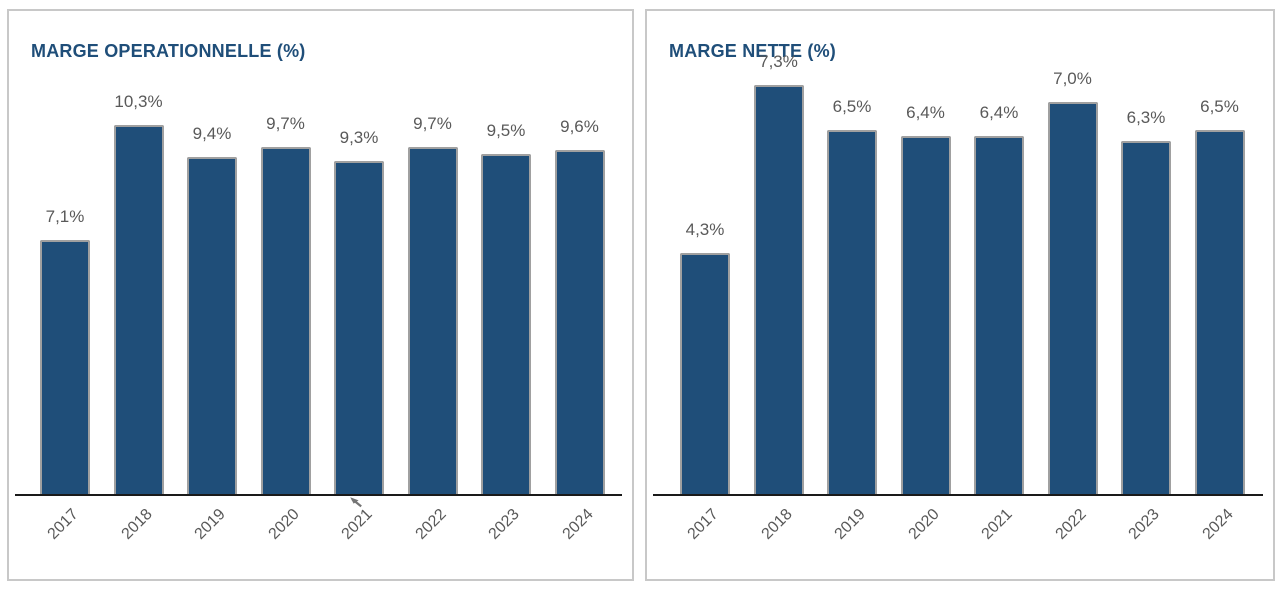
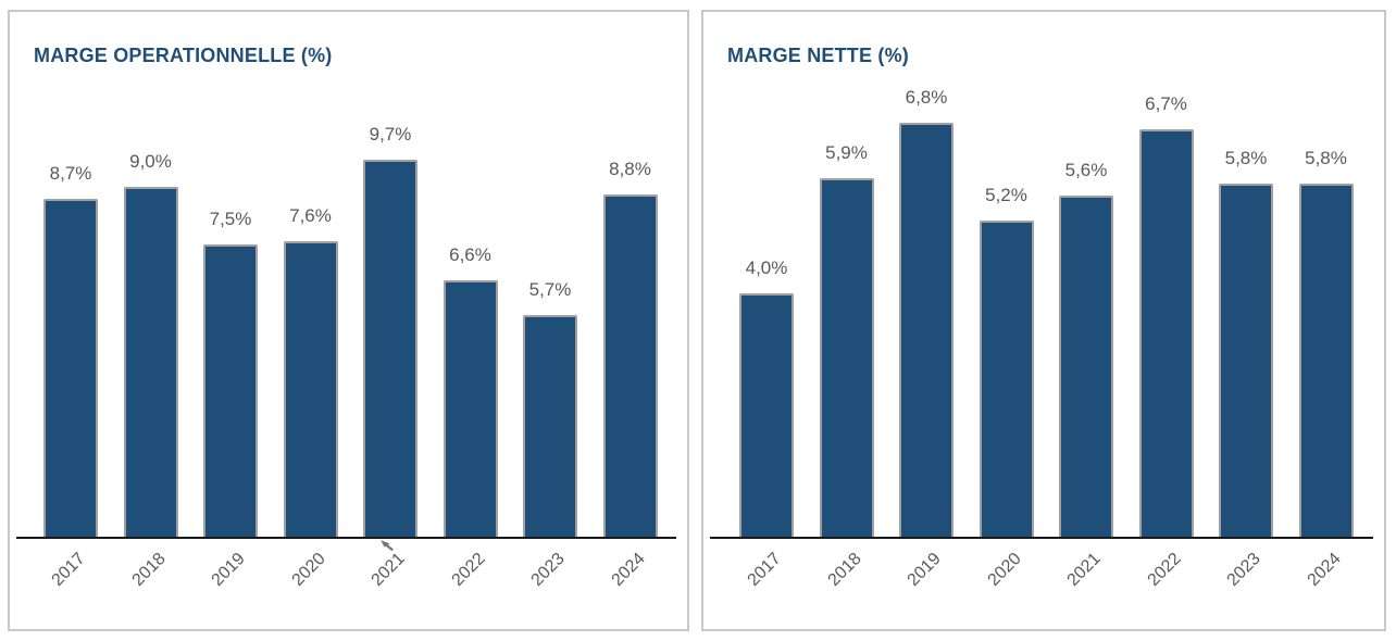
MARGE OPERATIONNELLE (%)/2017: 7,1% -> 8,7%
MARGE OPERATIONNELLE (%)/2018: 10,3% -> 9,0%
MARGE OPERATIONNELLE (%)/2019: 9,4% -> 7,5%
MARGE OPERATIONNELLE (%)/2020: 9,7% -> 7,6%
MARGE OPERATIONNELLE (%)/2021: 9,3% -> 9,7%
MARGE OPERATIONNELLE (%)/2022: 9,7% -> 6,6%
MARGE OPERATIONNELLE (%)/2023: 9,5% -> 5,7%
MARGE OPERATIONNELLE (%)/2024: 9,6% -> 8,8%
MARGE NETTE (%)/2017: 4,3% -> 4,0%
MARGE NETTE (%)/2018: 7,3% -> 5,9%
MARGE NETTE (%)/2019: 6,5% -> 6,8%
MARGE NETTE (%)/2020: 6,4% -> 5,2%
MARGE NETTE (%)/2021: 6,4% -> 5,6%
MARGE NETTE (%)/2022: 7,0% -> 6,7%
MARGE NETTE (%)/2023: 6,3% -> 5,8%
MARGE NETTE (%)/2024: 6,5% -> 5,8%
